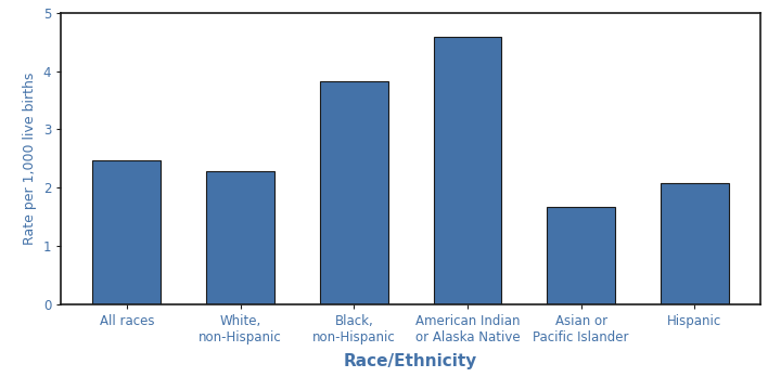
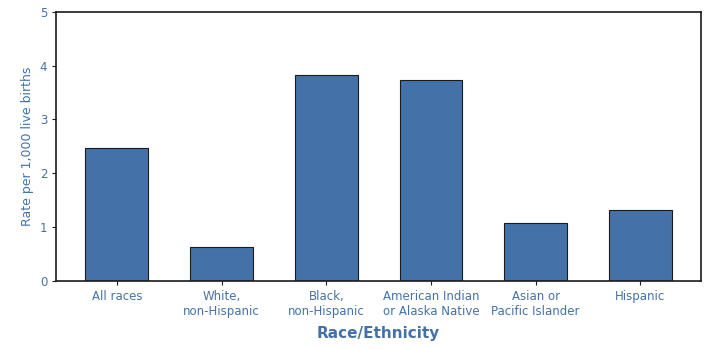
White, non-Hispanic: 2.29 -> 0.62
American Indian or Alaska Native: 4.59 -> 3.74
Asian or Pacific Islander: 1.67 -> 1.08
Hispanic: 2.07 -> 1.32
